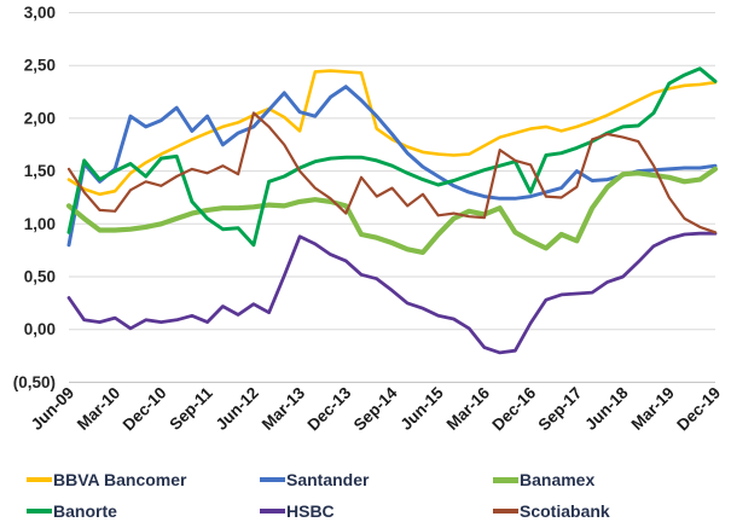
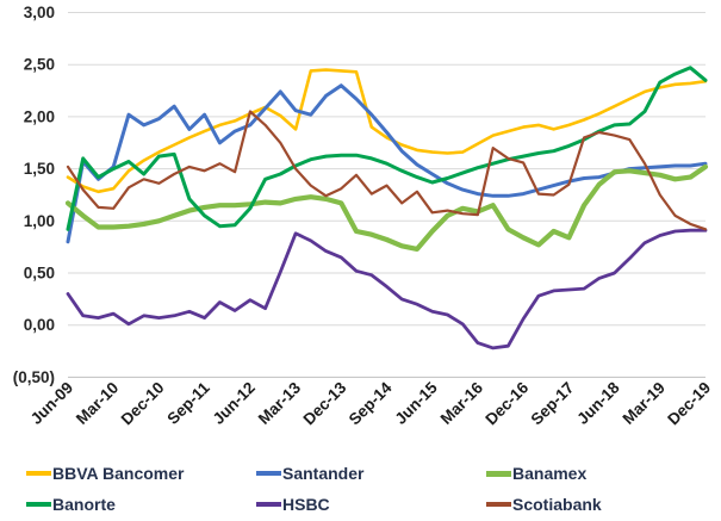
Banorte/Jun-12: 0,8 -> 1,1
Scotiabank/Dec-13: 1,1 -> 1,3
Banorte/Dec-16: 1,3 -> 1,6
Santander/Sep-17: 1,5 -> 1,4
